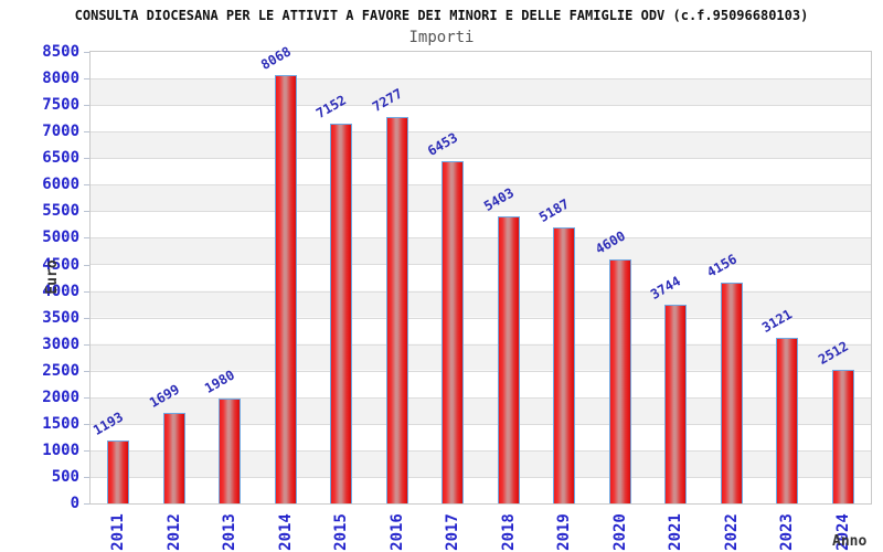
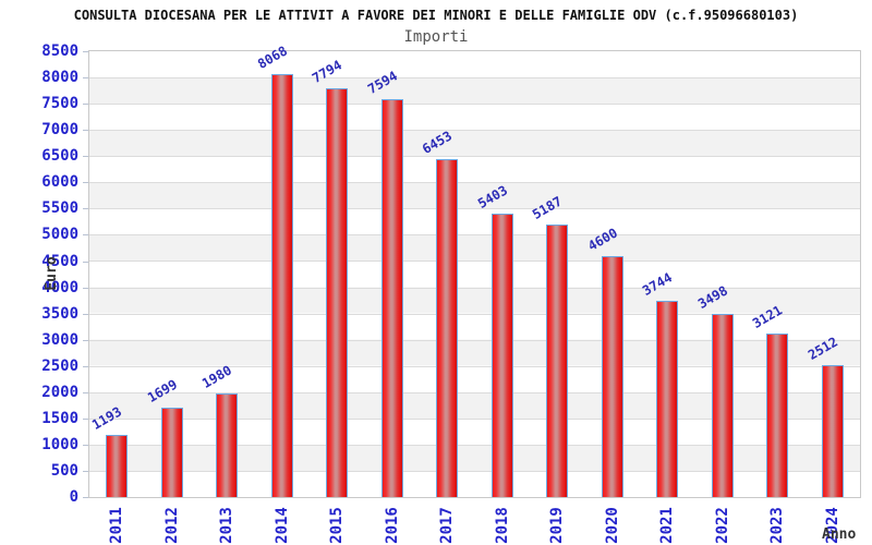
2015: 7152 -> 7794
2016: 7277 -> 7594
2022: 4156 -> 3498
